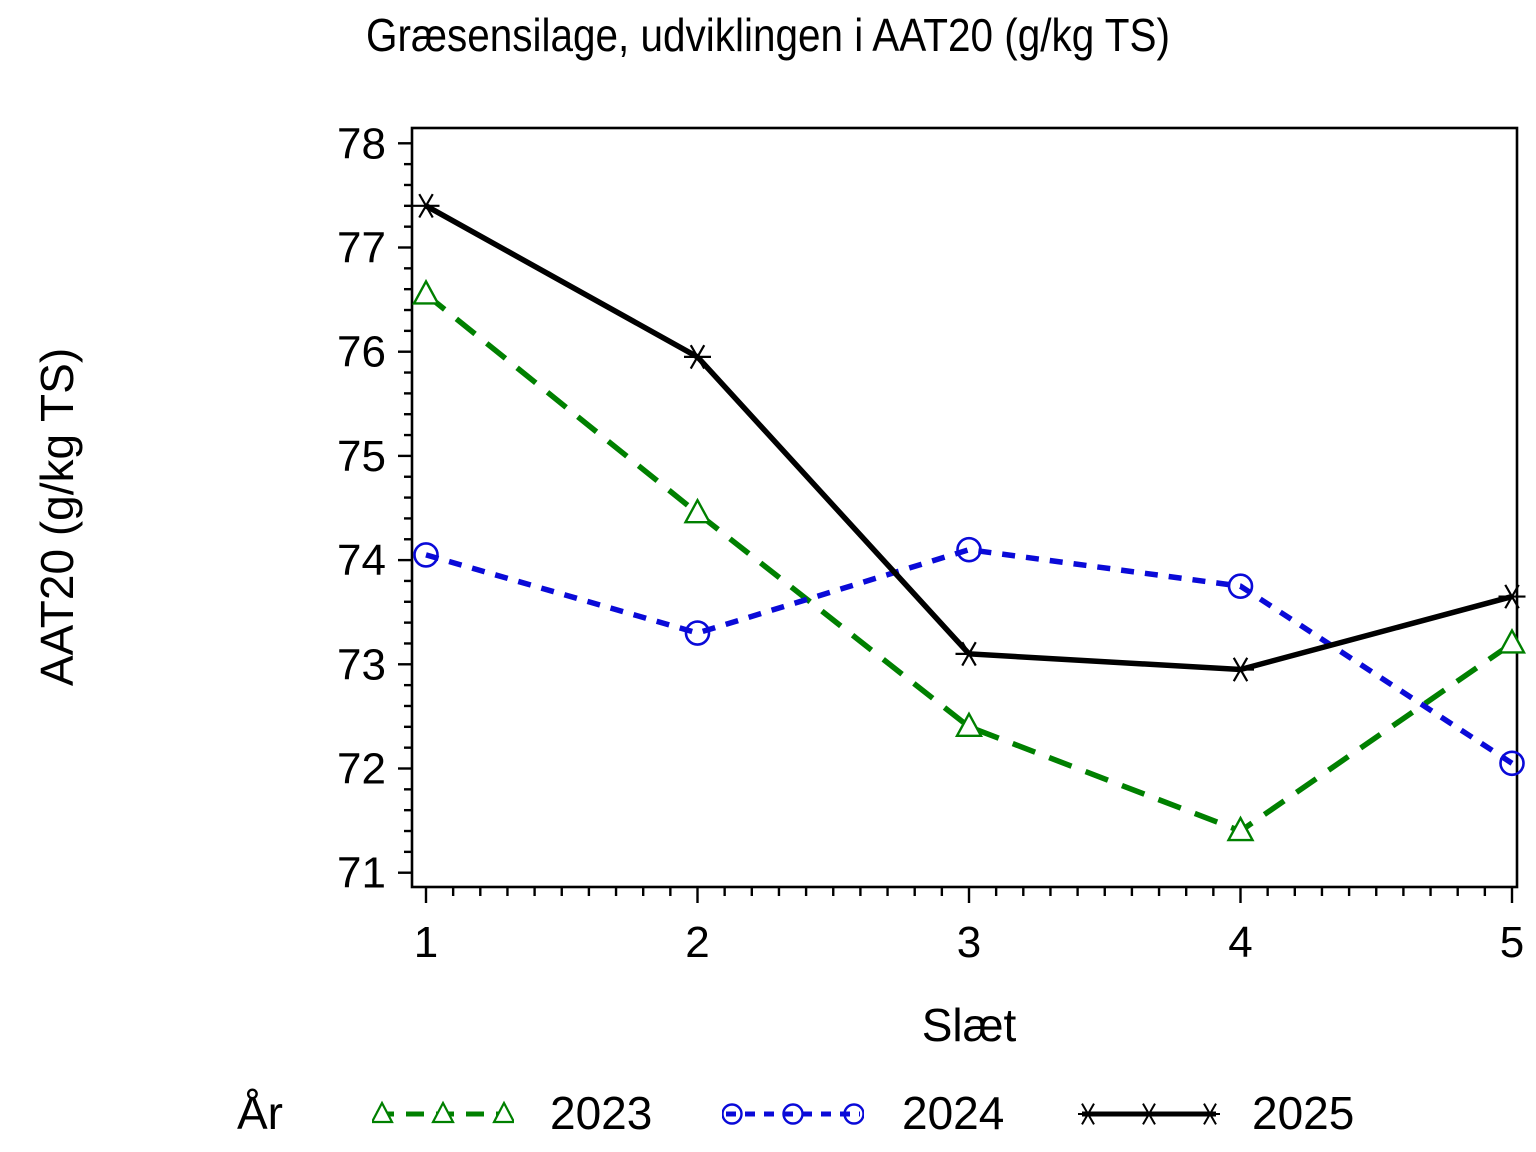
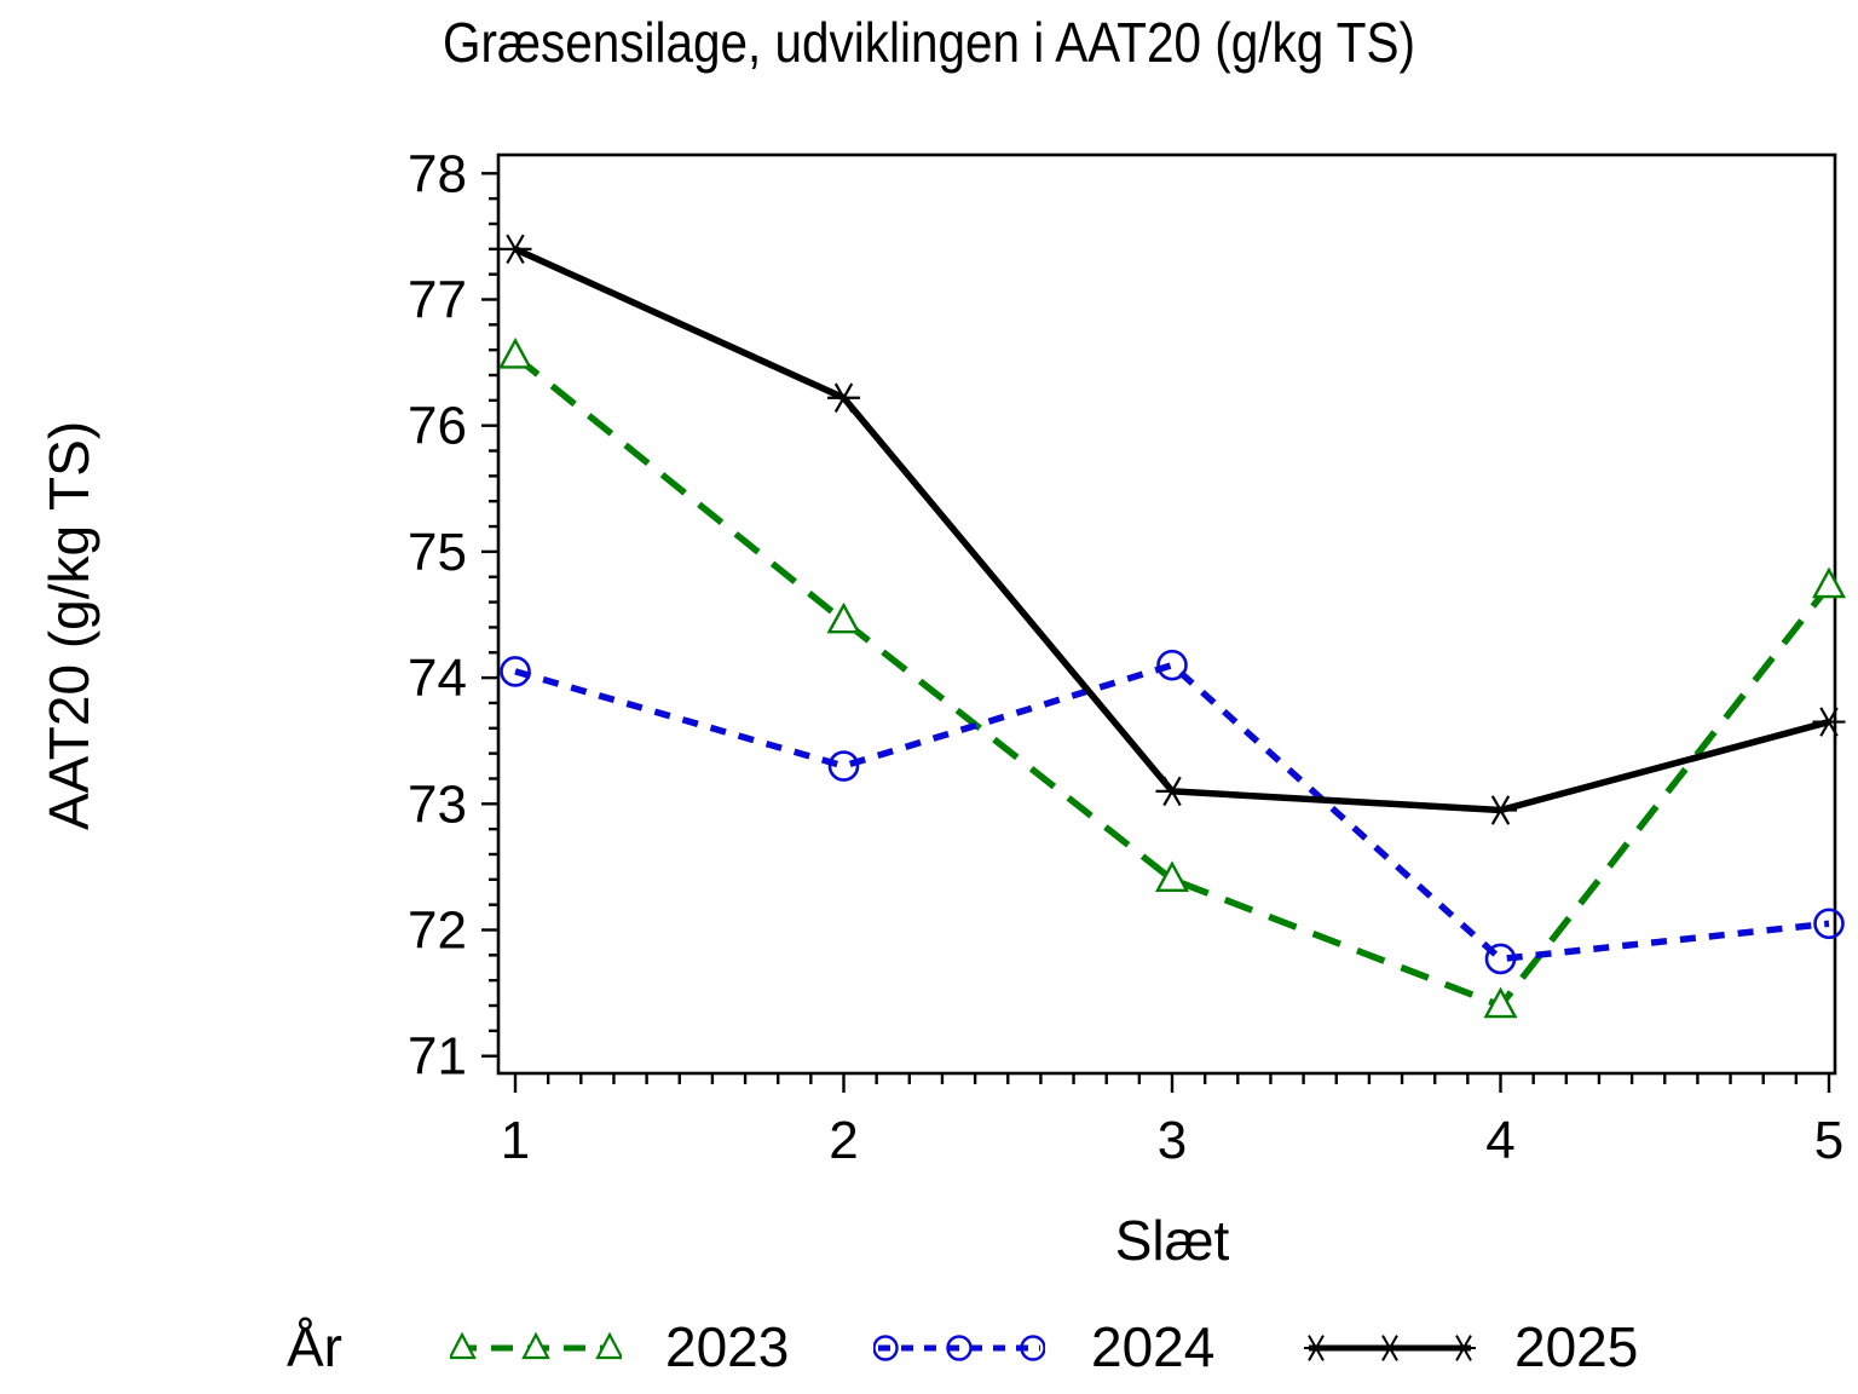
2025/2: 75.95 -> 76.22
2024/4: 73.75 -> 71.77
2023/5: 73.20 -> 74.73
